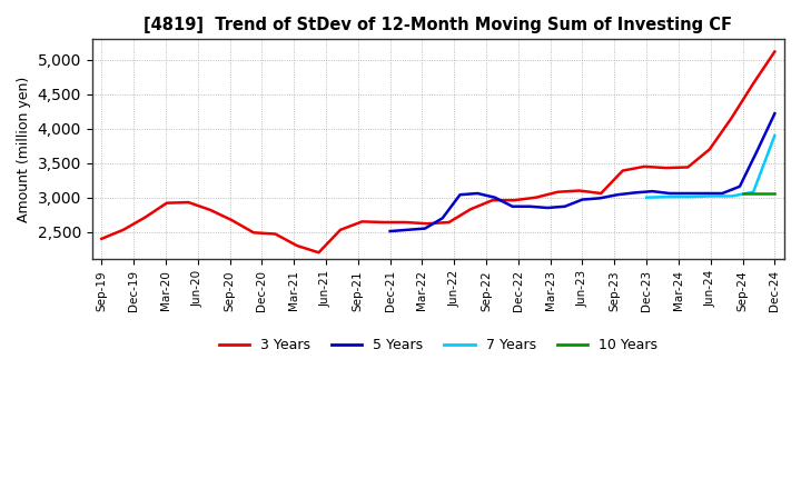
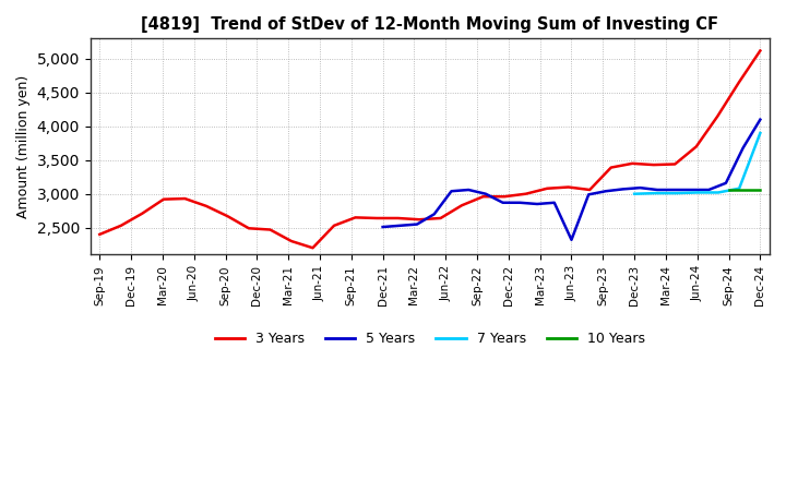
5 Years/Jun-23: 2,970 -> 2,320
5 Years/Dec-24: 4,220 -> 4,100
